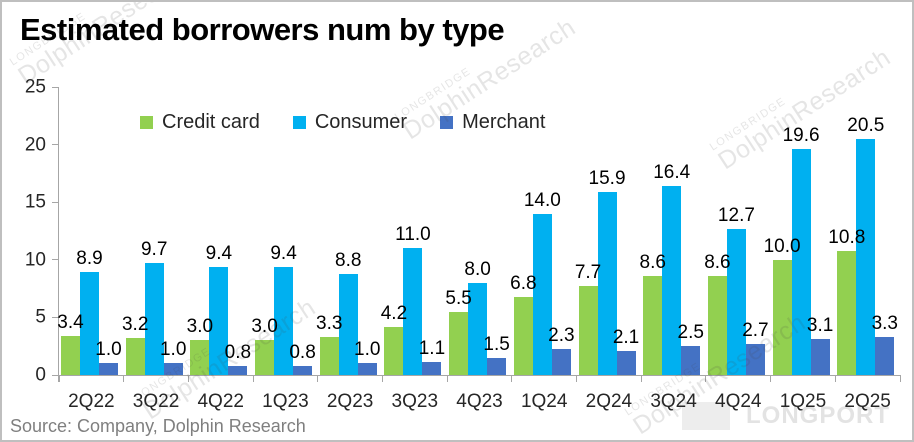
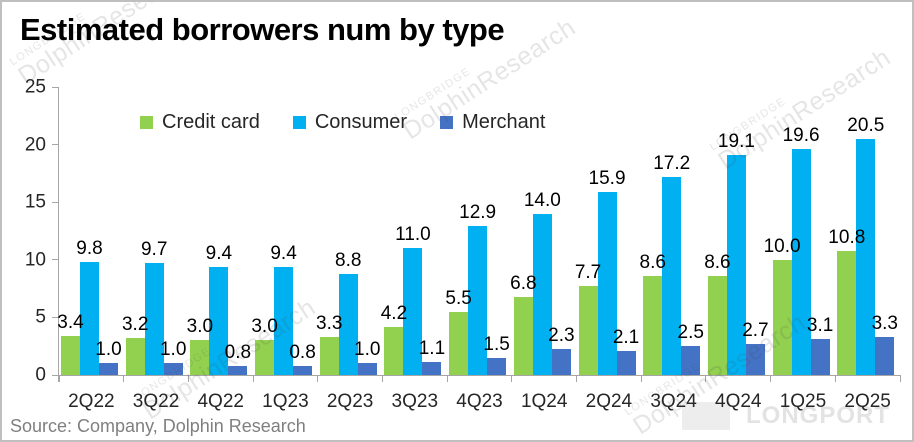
Consumer/2Q22: 8.9 -> 9.8
Consumer/4Q23: 8.0 -> 12.9
Consumer/3Q24: 16.4 -> 17.2
Consumer/4Q24: 12.7 -> 19.1
